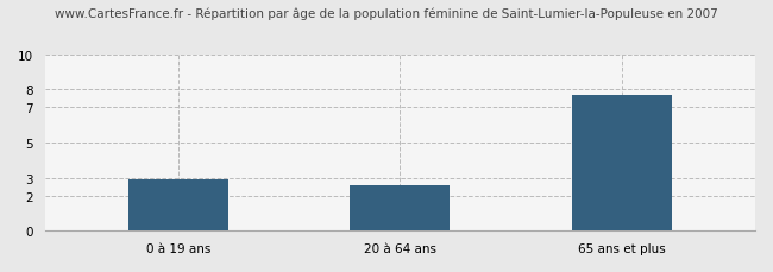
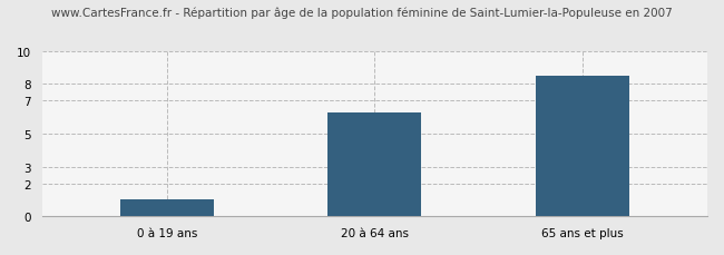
0 à 19 ans: 2.9 -> 1.0
20 à 64 ans: 2.6 -> 6.3
65 ans et plus: 7.7 -> 8.5
